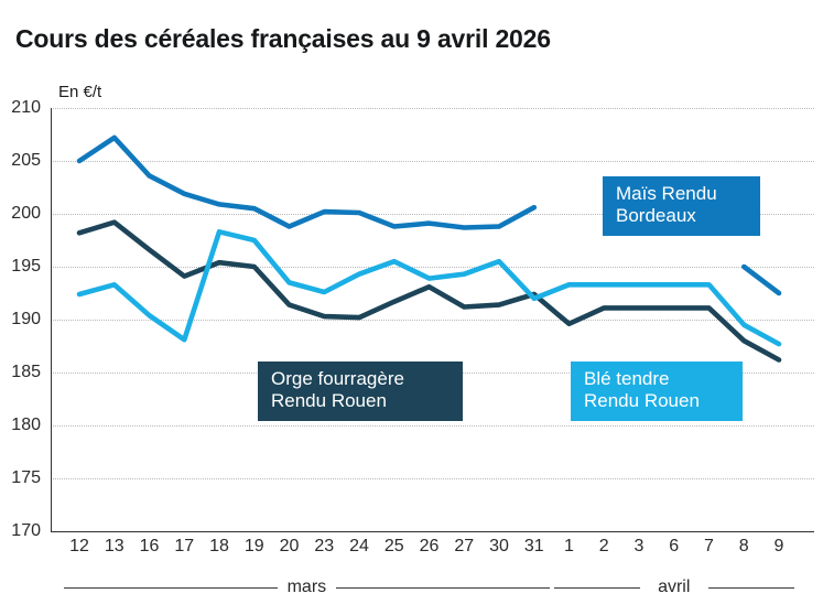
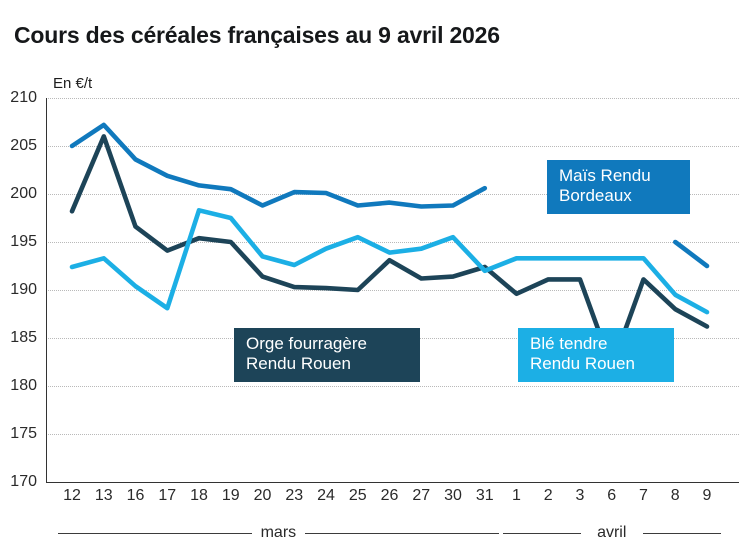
Orge fourragère Rendu Rouen/13: 199 -> 206
Orge fourragère Rendu Rouen/25: 192 -> 190
Orge fourragère Rendu Rouen/6: 191 -> 182
